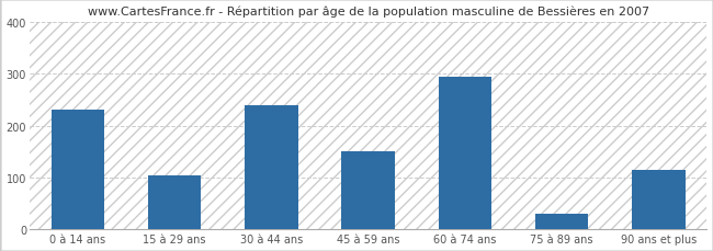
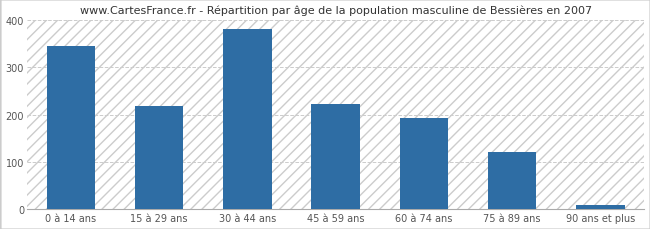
0 à 14 ans: 230 -> 345
15 à 29 ans: 105 -> 218
30 à 44 ans: 240 -> 380
45 à 59 ans: 150 -> 222
60 à 74 ans: 295 -> 192
75 à 89 ans: 30 -> 120
90 ans et plus: 115 -> 10
